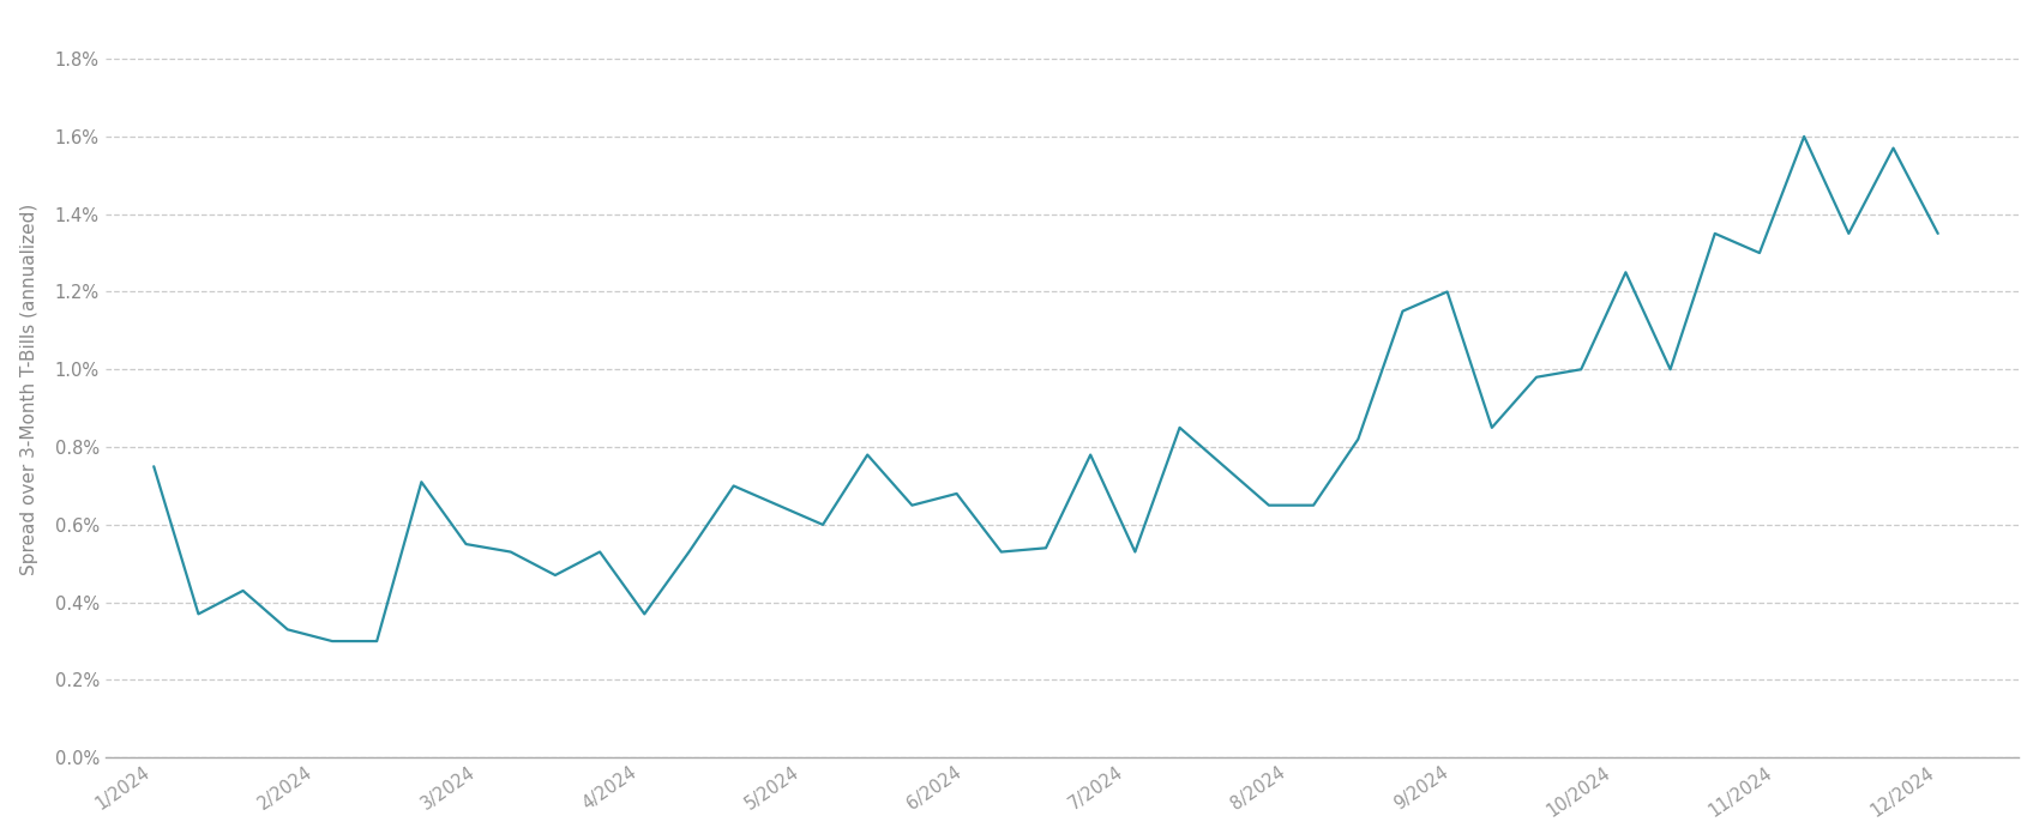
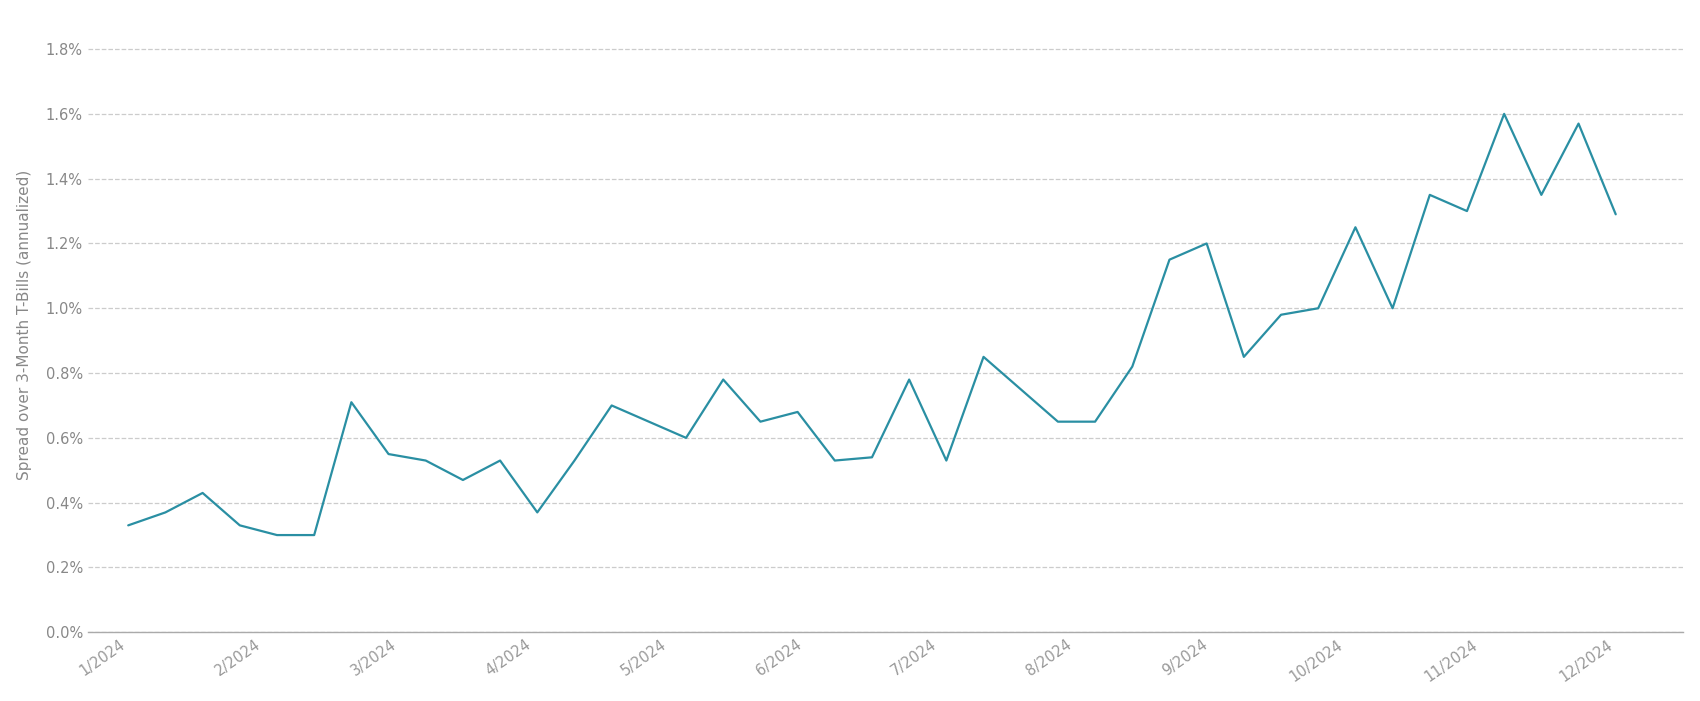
1/2024: 0.75% -> 0.33%
12/2024: 1.35% -> 1.29%
